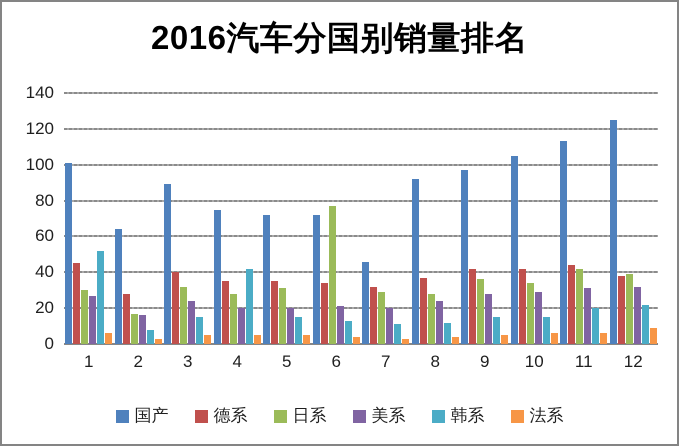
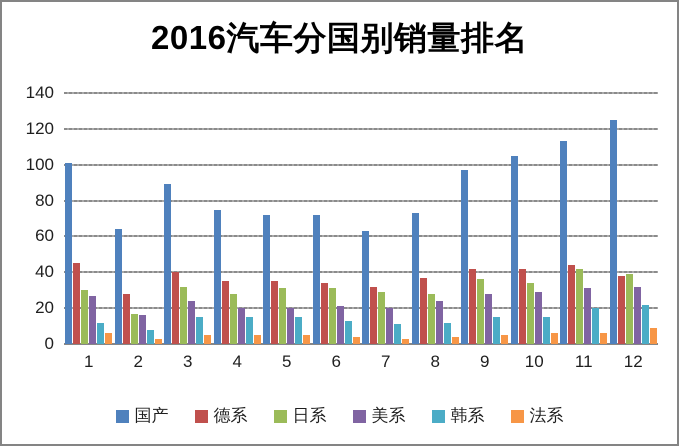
韩系/1: 52 -> 12
韩系/4: 42 -> 15
日系/6: 77 -> 31
国产/7: 46 -> 63
国产/8: 92 -> 73
